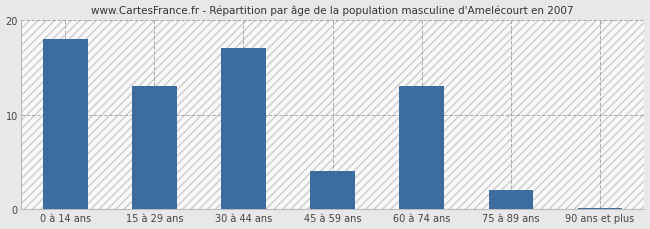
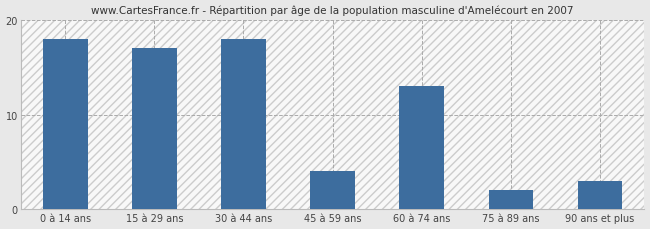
15 à 29 ans: 13.0 -> 17.0
30 à 44 ans: 17.0 -> 18.0
90 ans et plus: 0.1 -> 3.0
